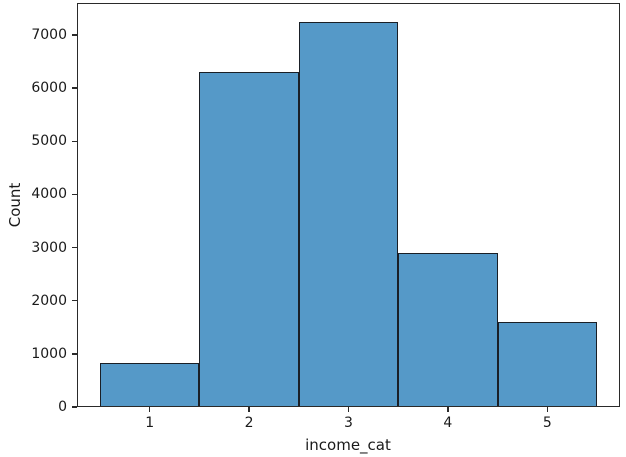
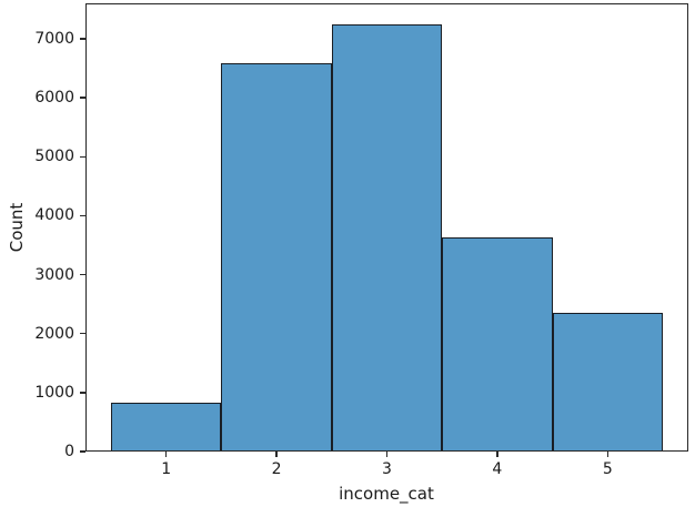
2: 6300 -> 6600
4: 2900 -> 3600
5: 1600 -> 2400
